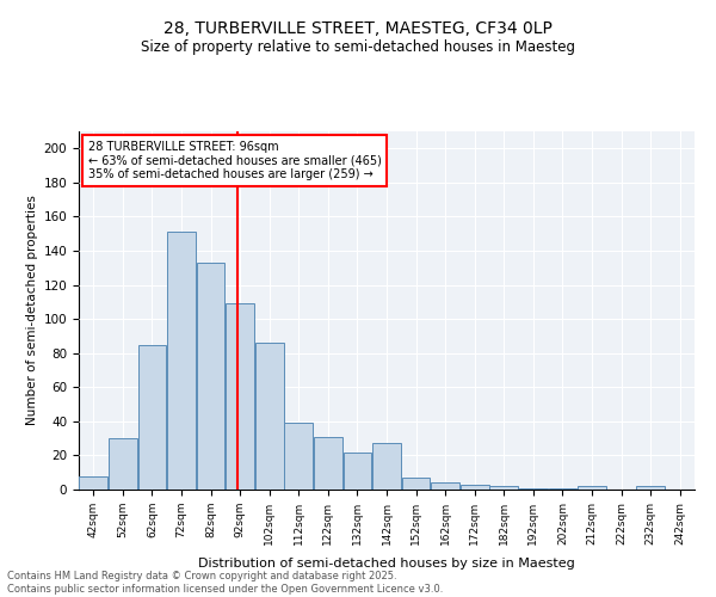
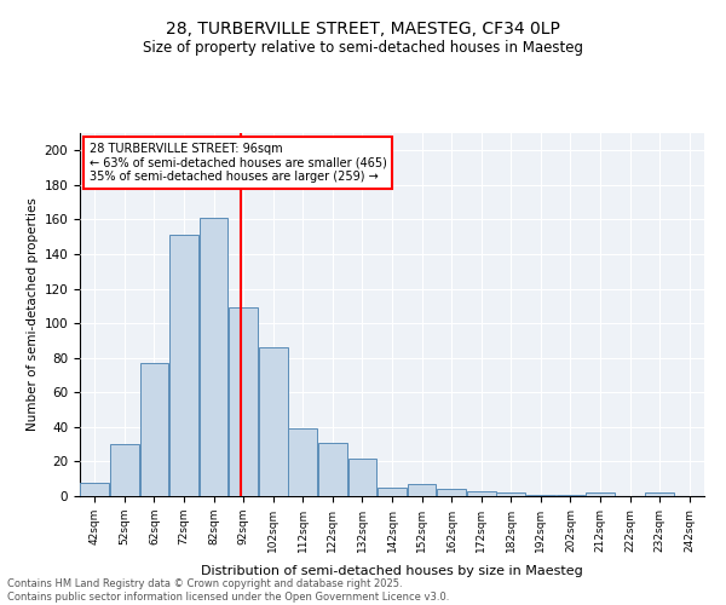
62sqm: 85 -> 77
82sqm: 133 -> 161
142sqm: 27 -> 5
